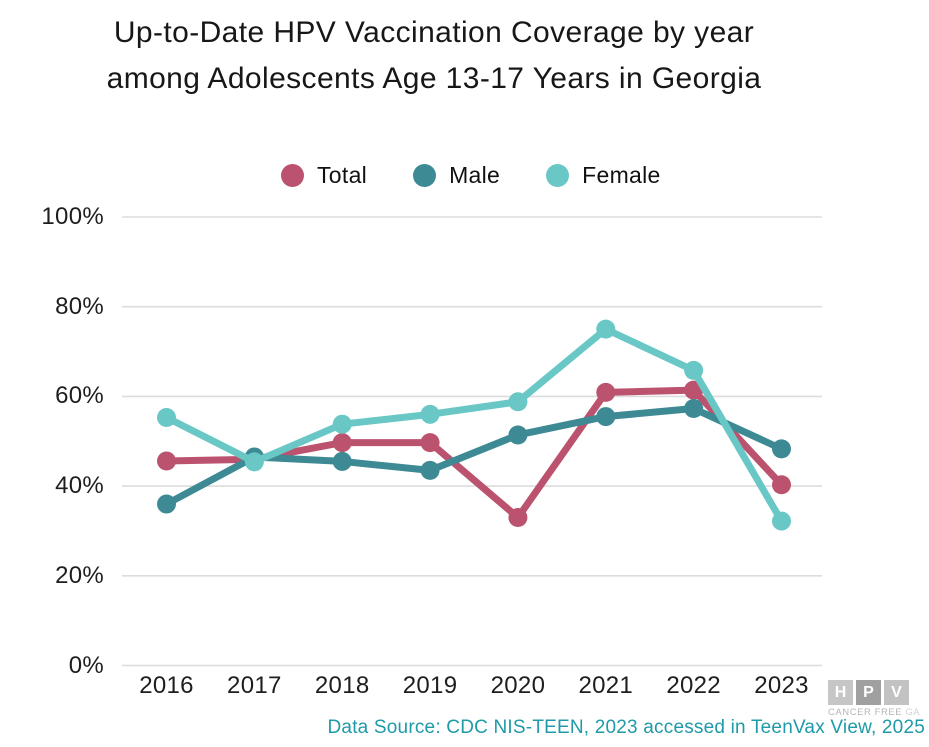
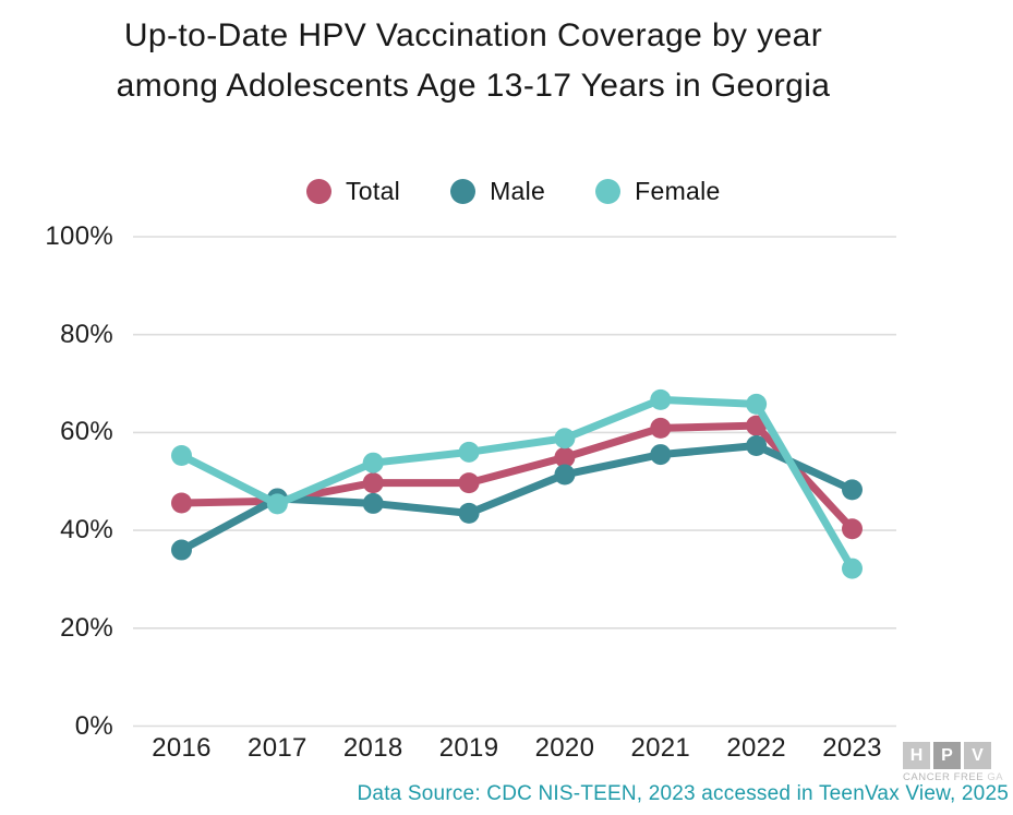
Total/2020: 33% -> 55%
Female/2021: 75% -> 67%
